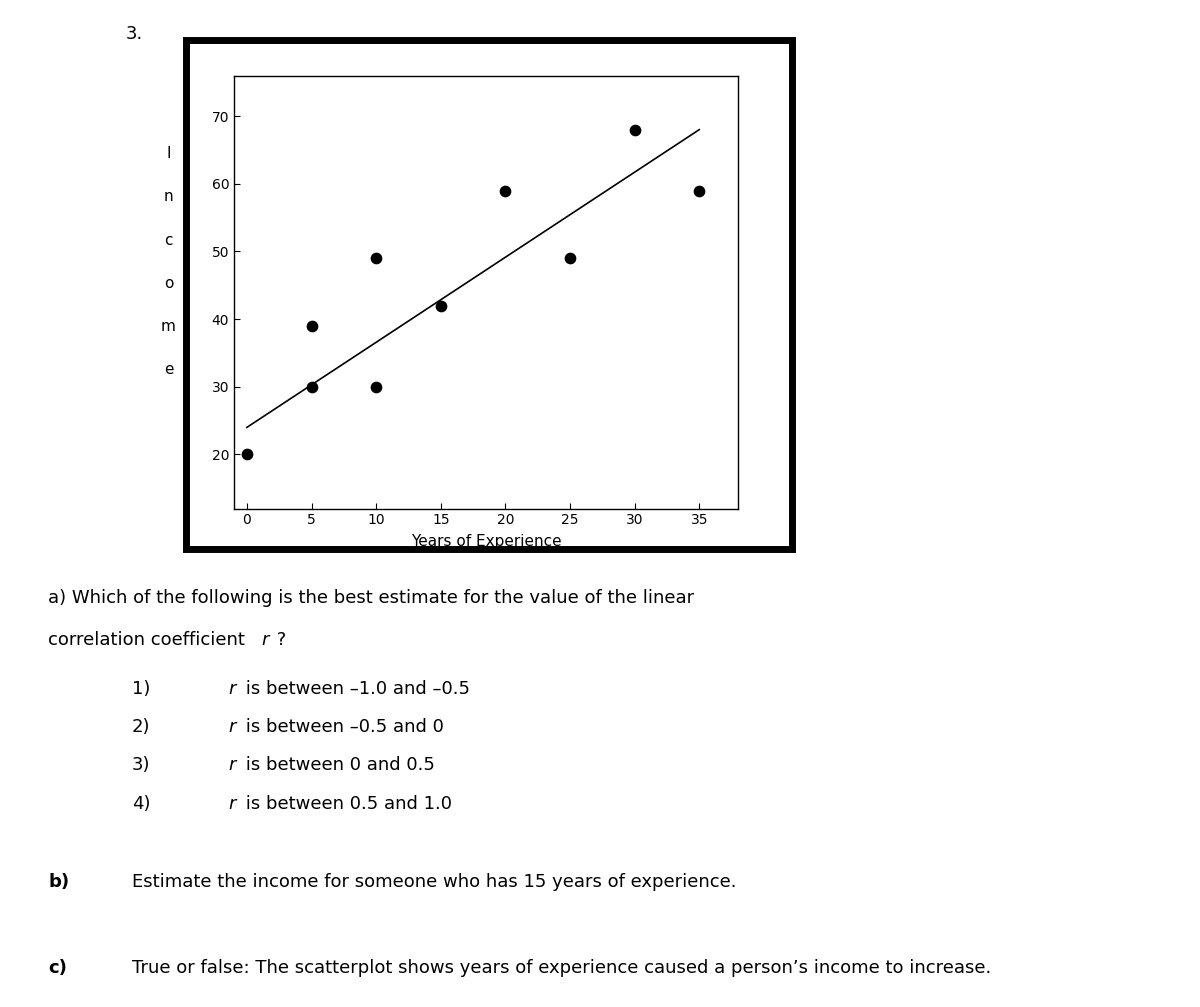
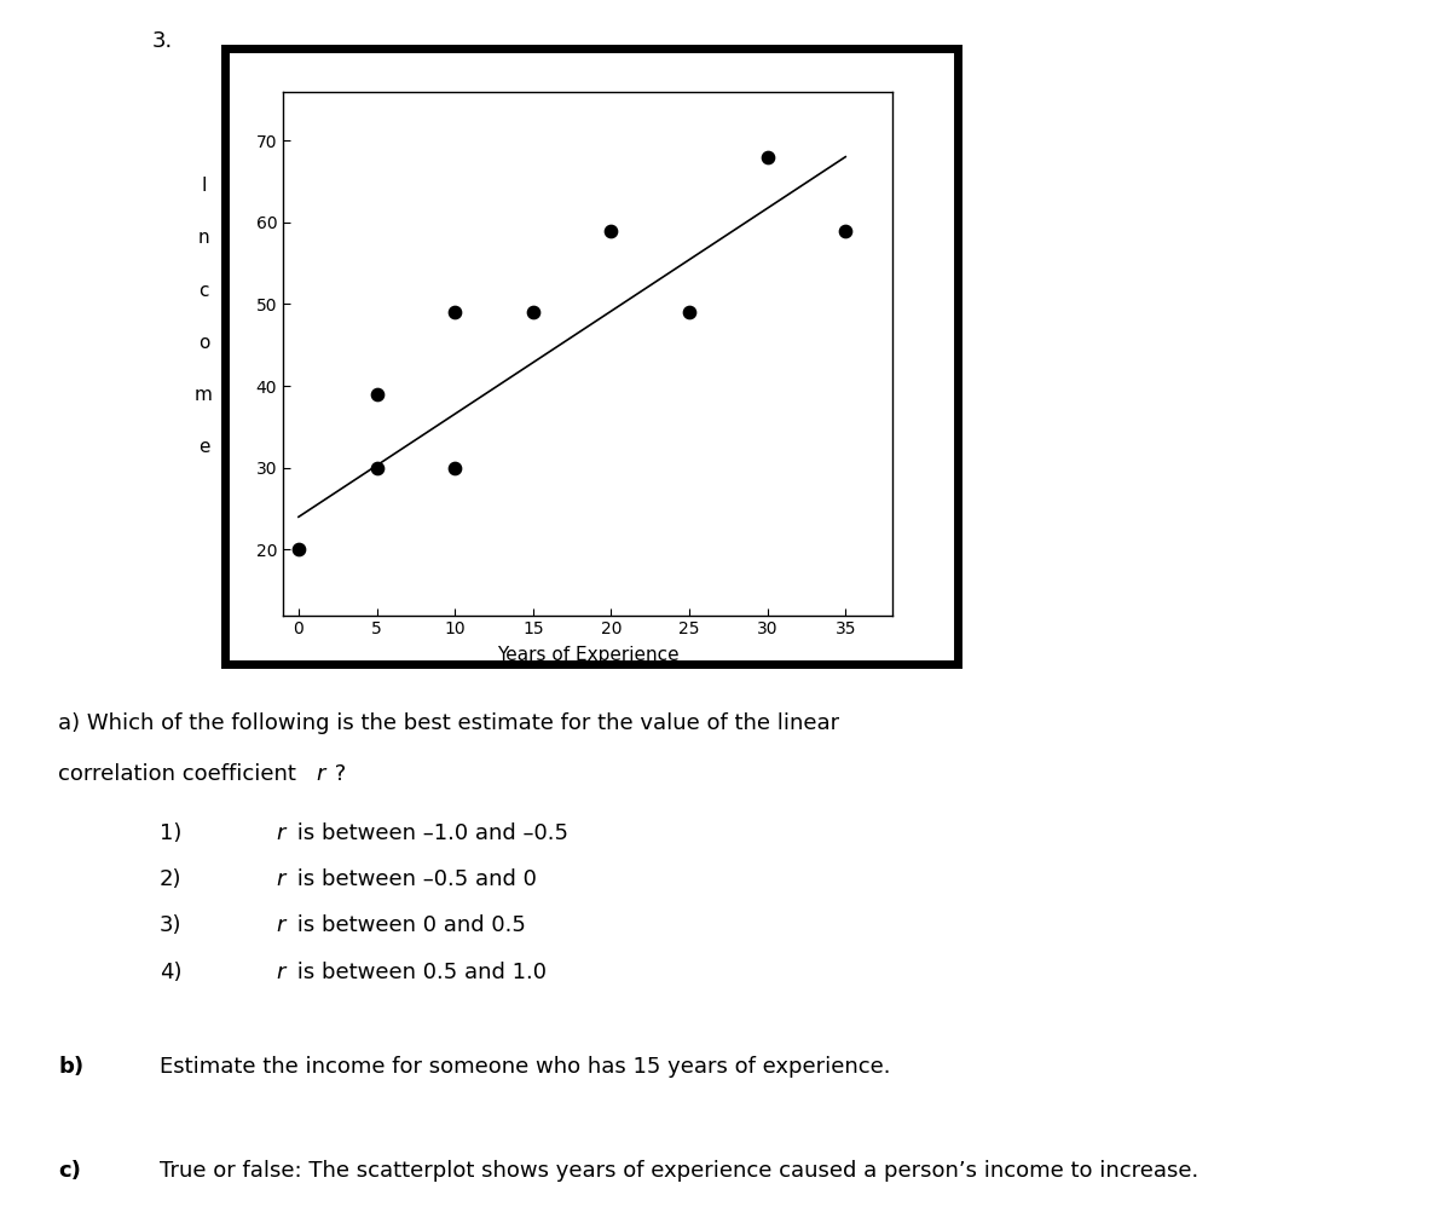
15: 42 -> 49
